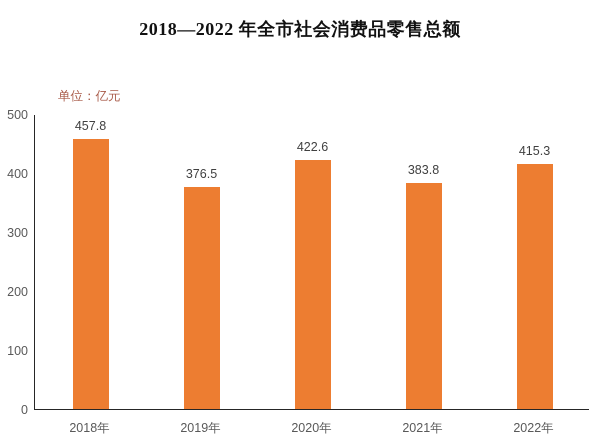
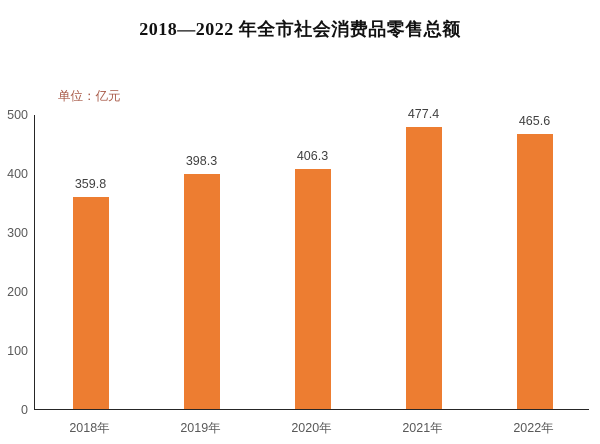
2018年: 457.8 -> 359.8
2019年: 376.5 -> 398.3
2020年: 422.6 -> 406.3
2021年: 383.8 -> 477.4
2022年: 415.3 -> 465.6
